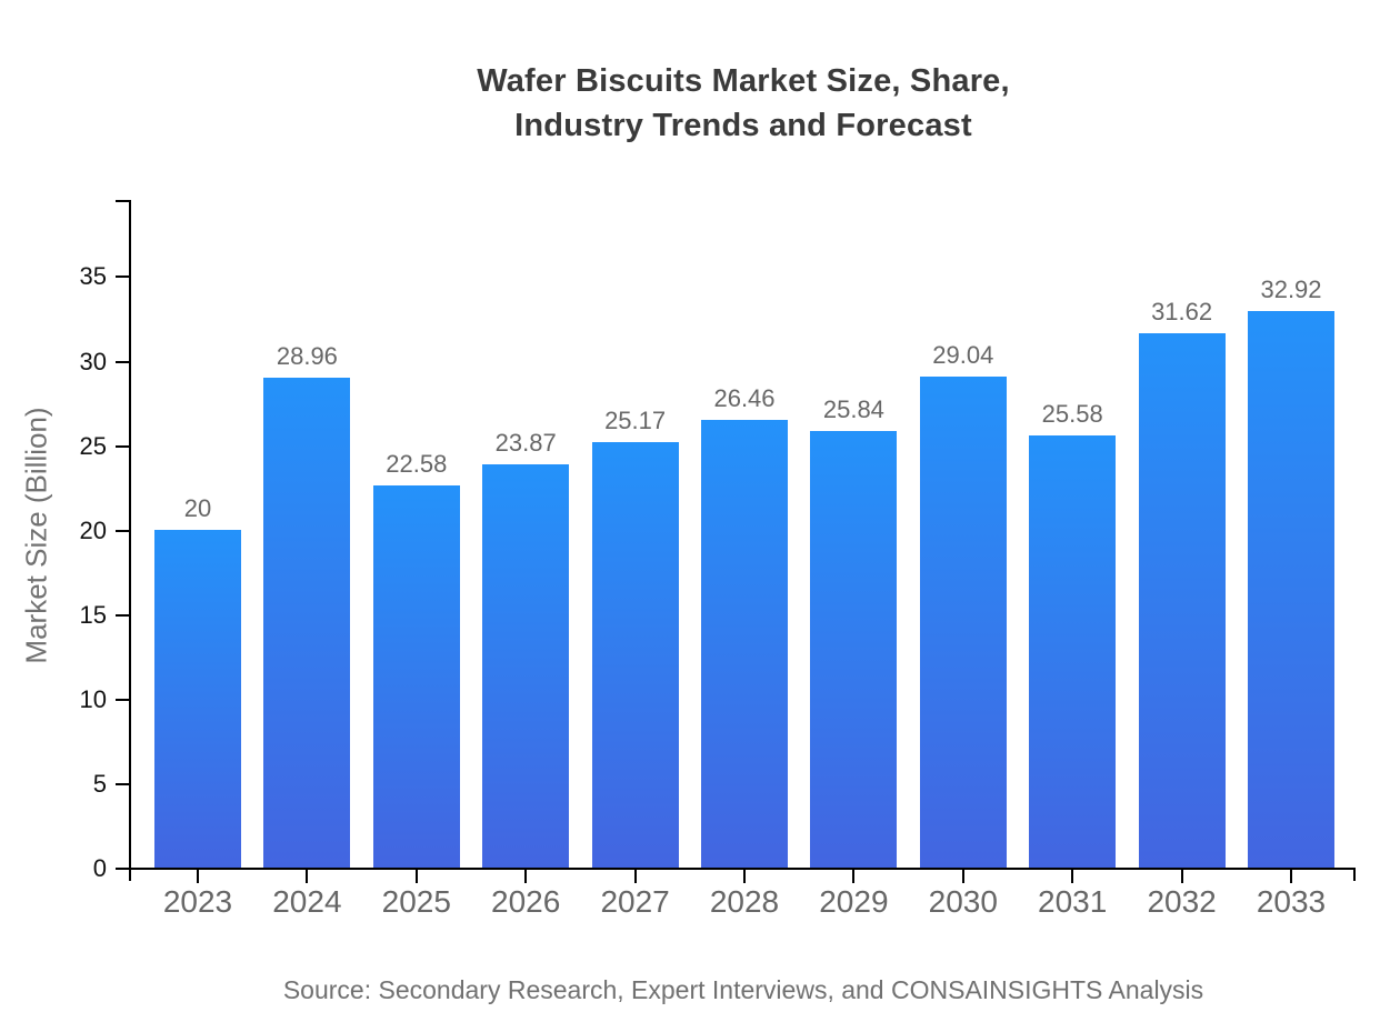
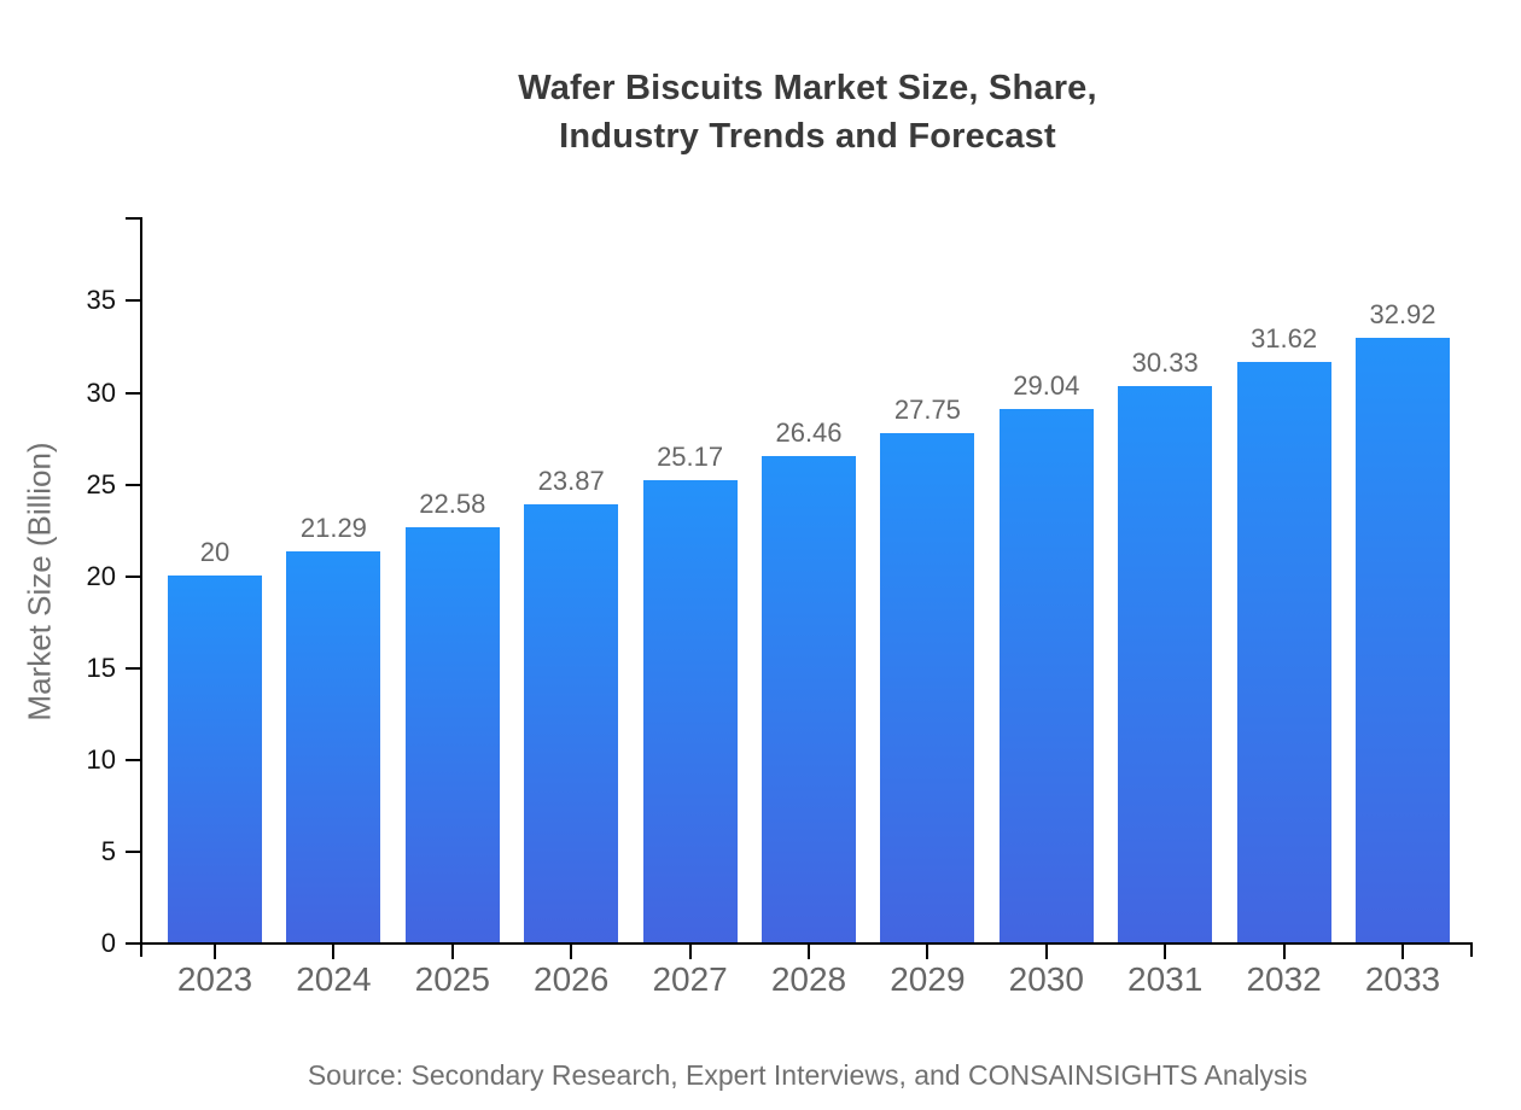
2024: 28.96 -> 21.29
2029: 25.84 -> 27.75
2031: 25.58 -> 30.33
